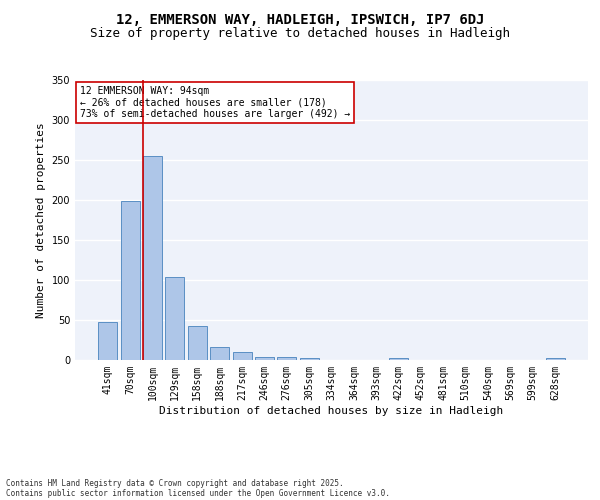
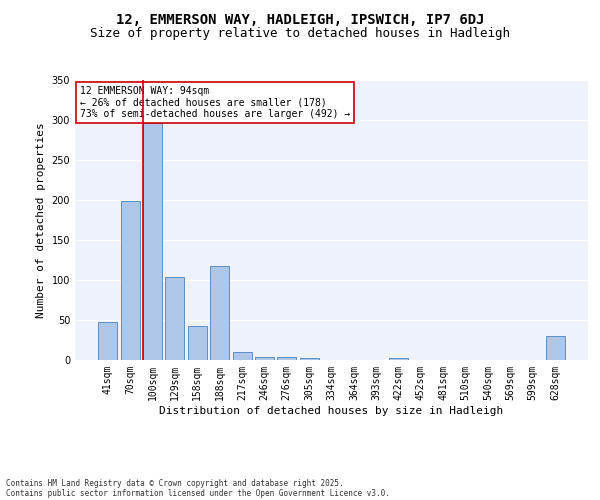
100sqm: 255 -> 296
188sqm: 16 -> 118
628sqm: 2 -> 30
